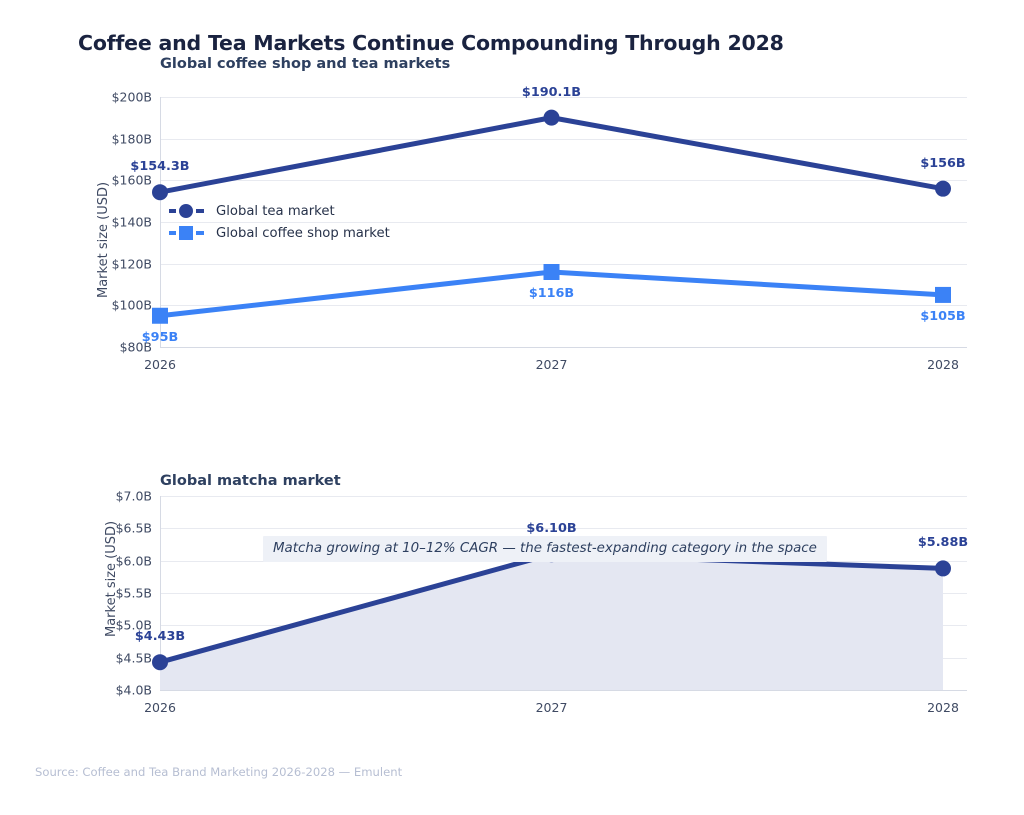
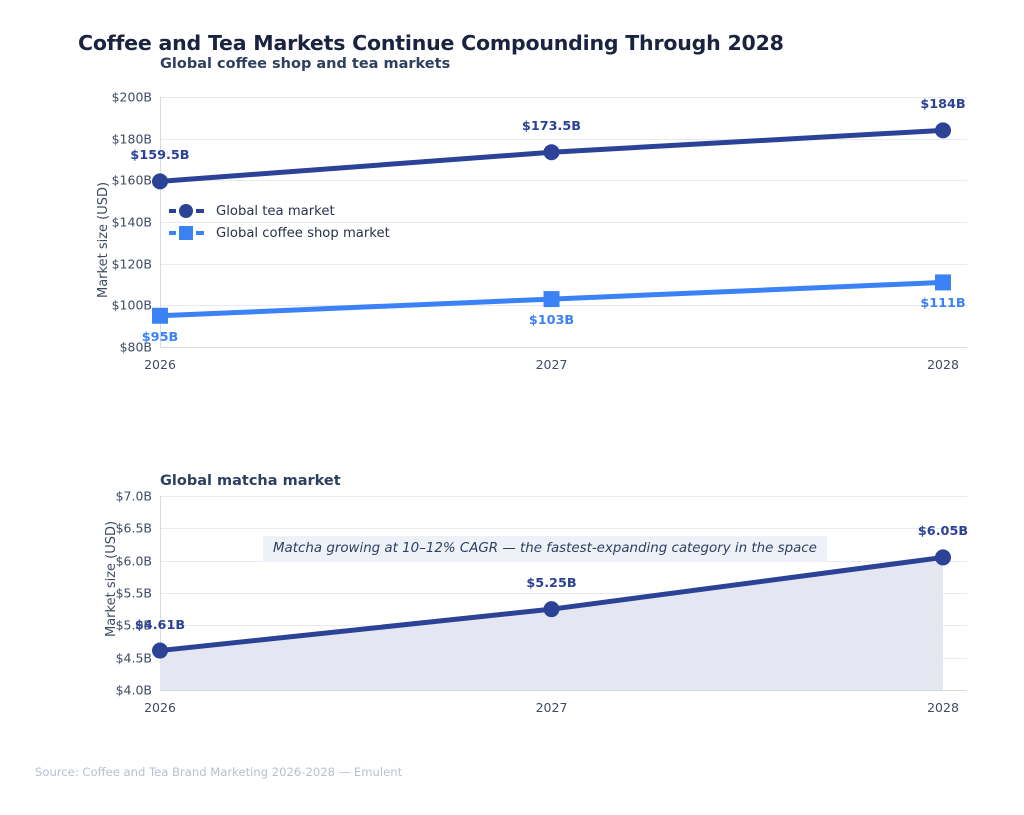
Global coffee shop and tea markets/Global tea market/2026: $154.3B -> $159.5B
Global coffee shop and tea markets/Global tea market/2027: $190.1B -> $173.5B
Global coffee shop and tea markets/Global coffee shop market/2027: $116B -> $103B
Global coffee shop and tea markets/Global tea market/2028: $156B -> $184B
Global coffee shop and tea markets/Global coffee shop market/2028: $105B -> $111B
Global matcha market/2026: $4.43B -> $4.61B
Global matcha market/2027: $6.10B -> $5.25B
Global matcha market/2028: $5.88B -> $6.05B
